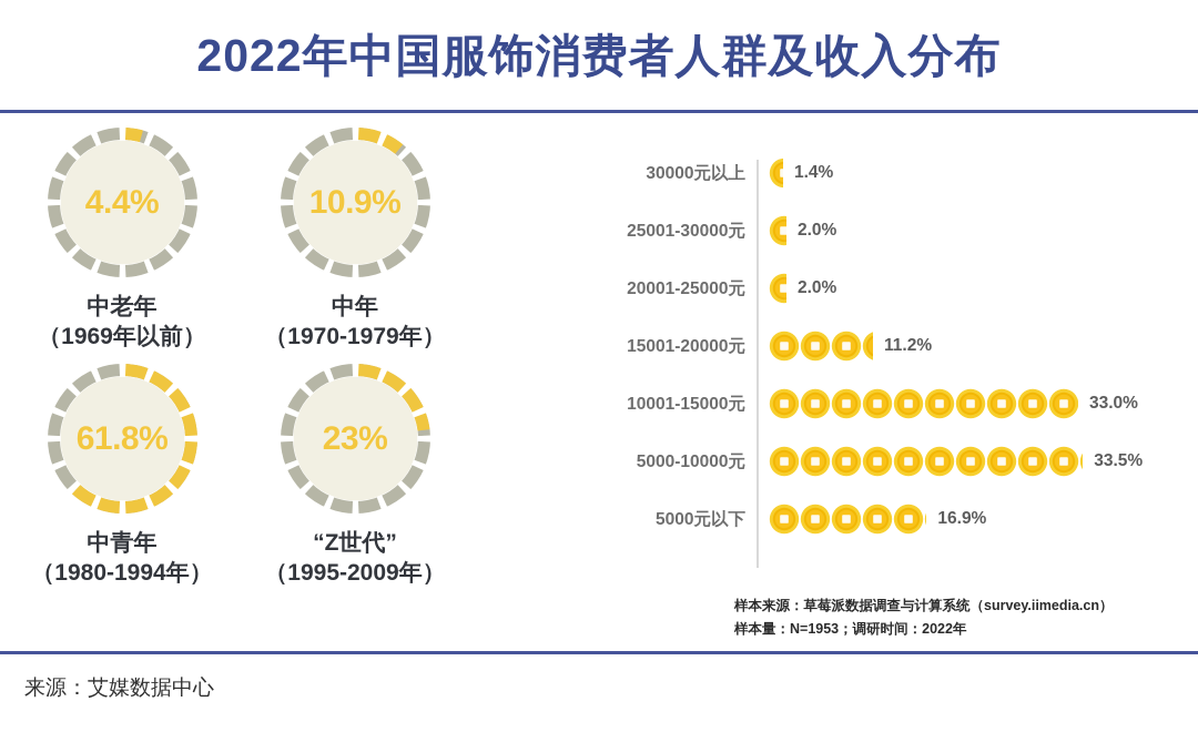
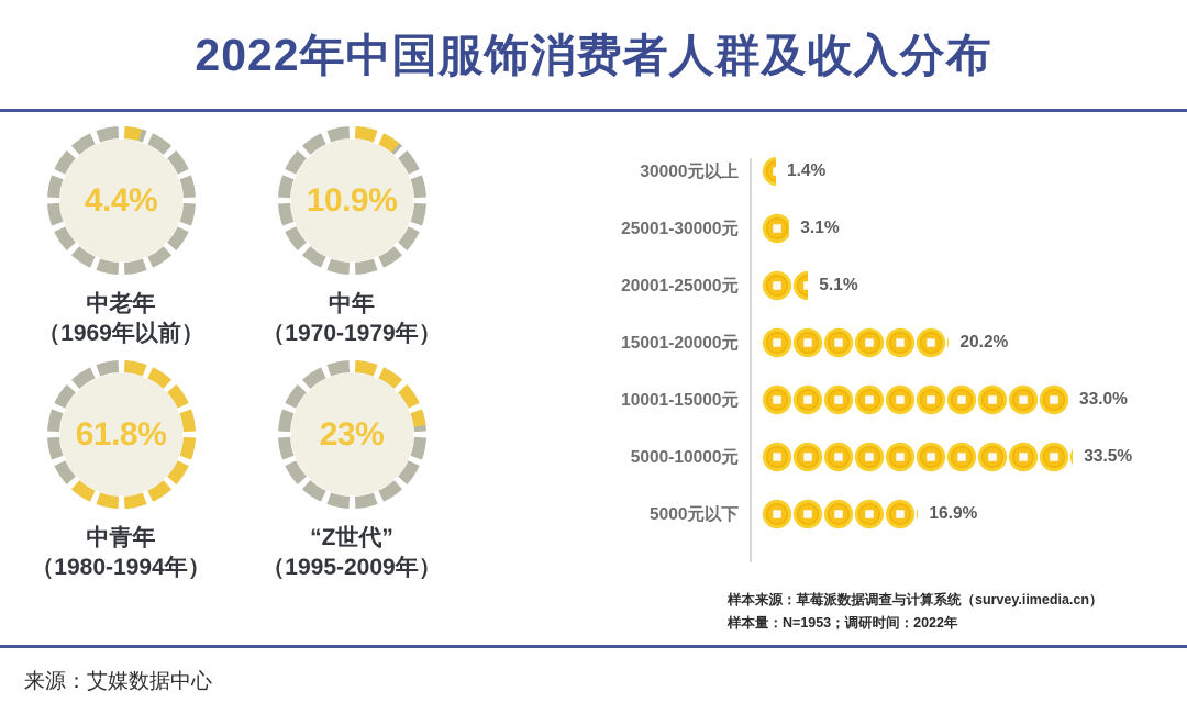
25001-30000元: 2.0% -> 3.1%
20001-25000元: 2.0% -> 5.1%
15001-20000元: 11.2% -> 20.2%
